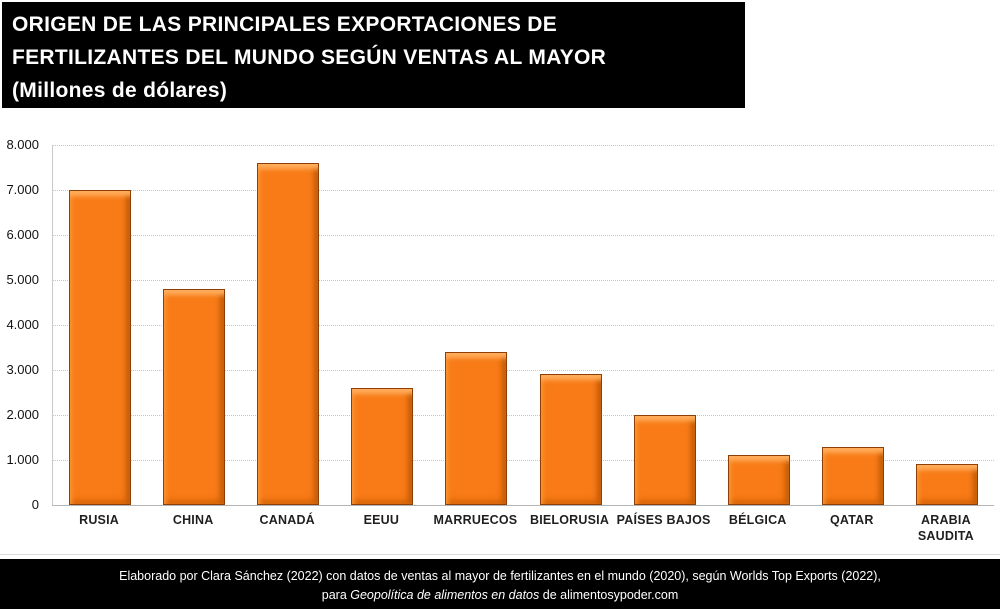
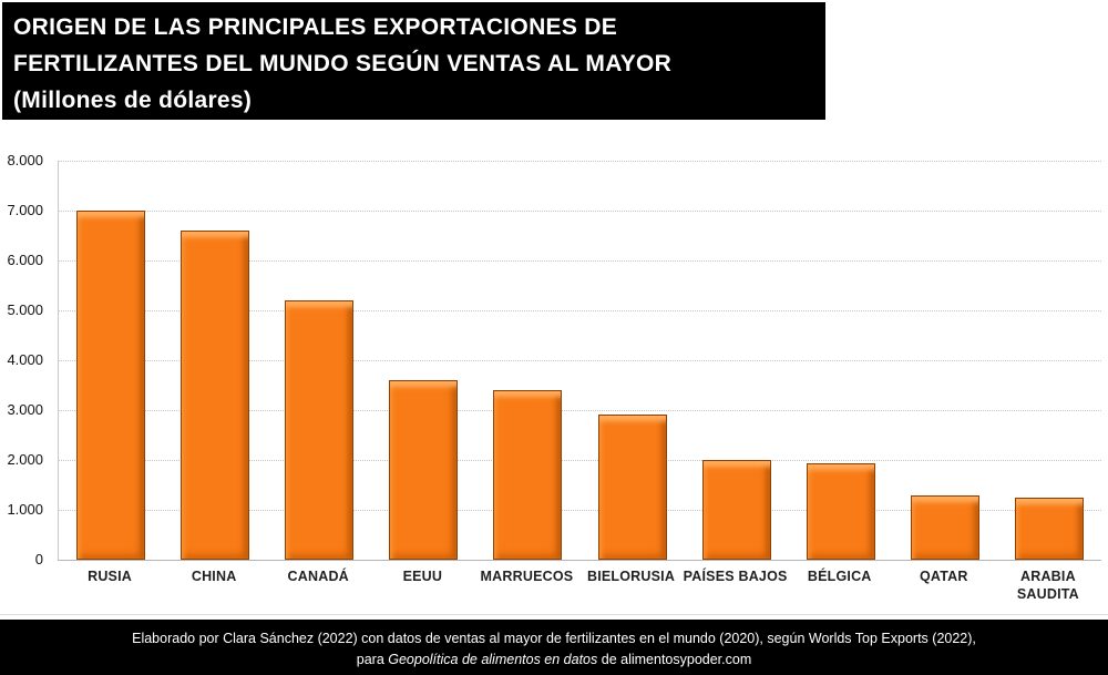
CHINA: 4800 -> 6600
CANADÁ: 7600 -> 5200
EEUU: 2600 -> 3600
BÉLGICA: 1100 -> 1900
ARABIA SAUDITA: 900 -> 1200
